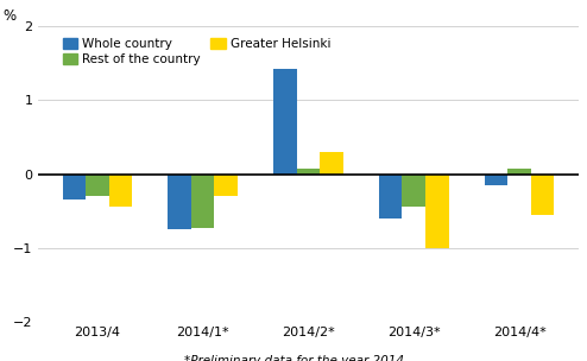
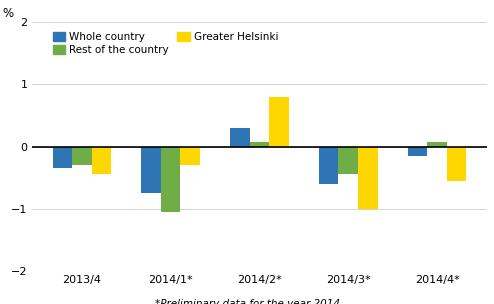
Rest of the country/2014/1*: -0.74 -> -1.05
Whole country/2014/2*: 1.42 -> 0.30
Greater Helsinki/2014/2*: 0.30 -> 0.80
